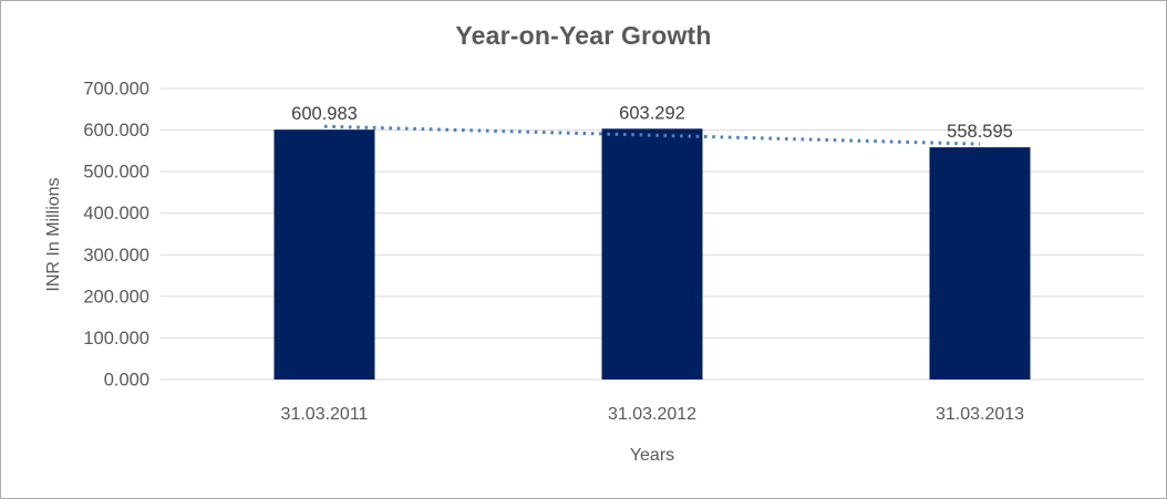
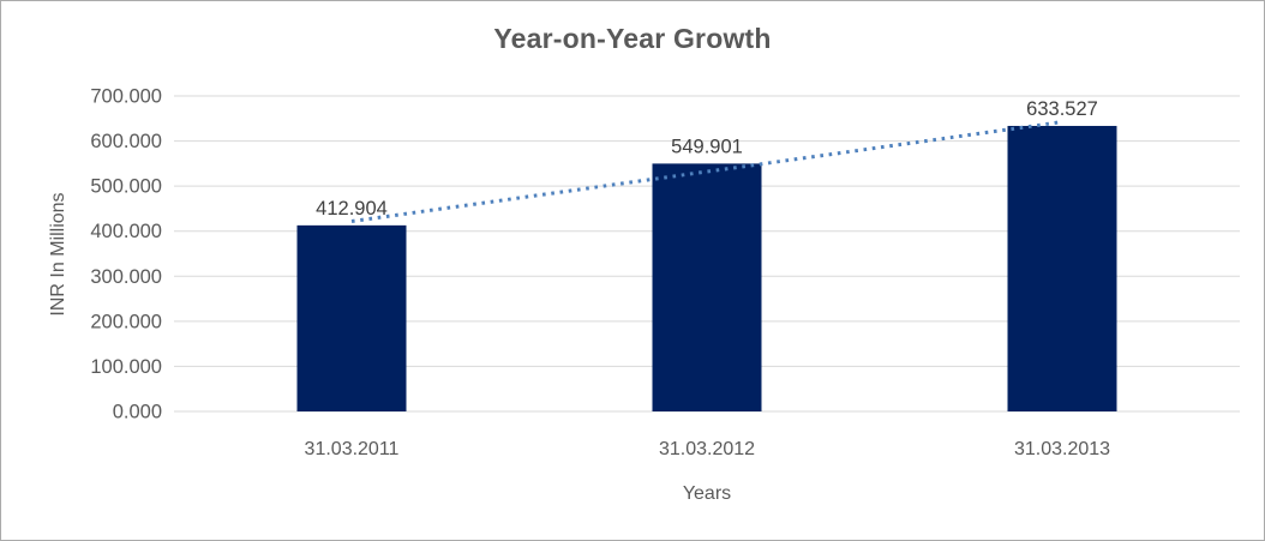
31.03.2011: 600.983 -> 412.904
31.03.2012: 603.292 -> 549.901
31.03.2013: 558.595 -> 633.527
